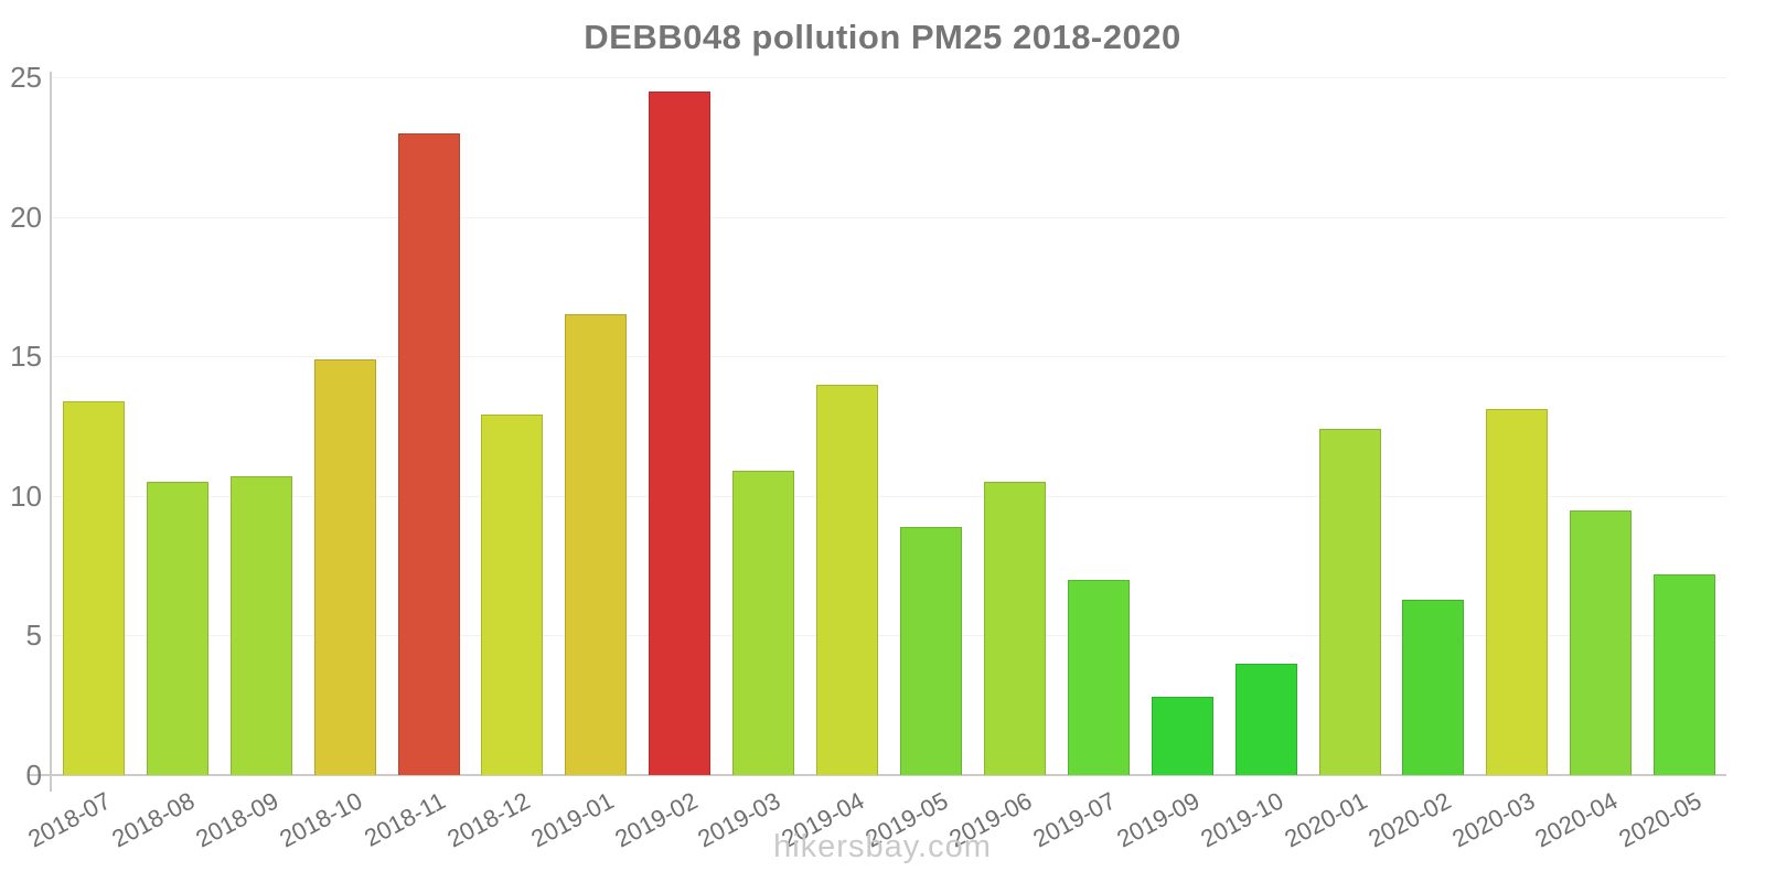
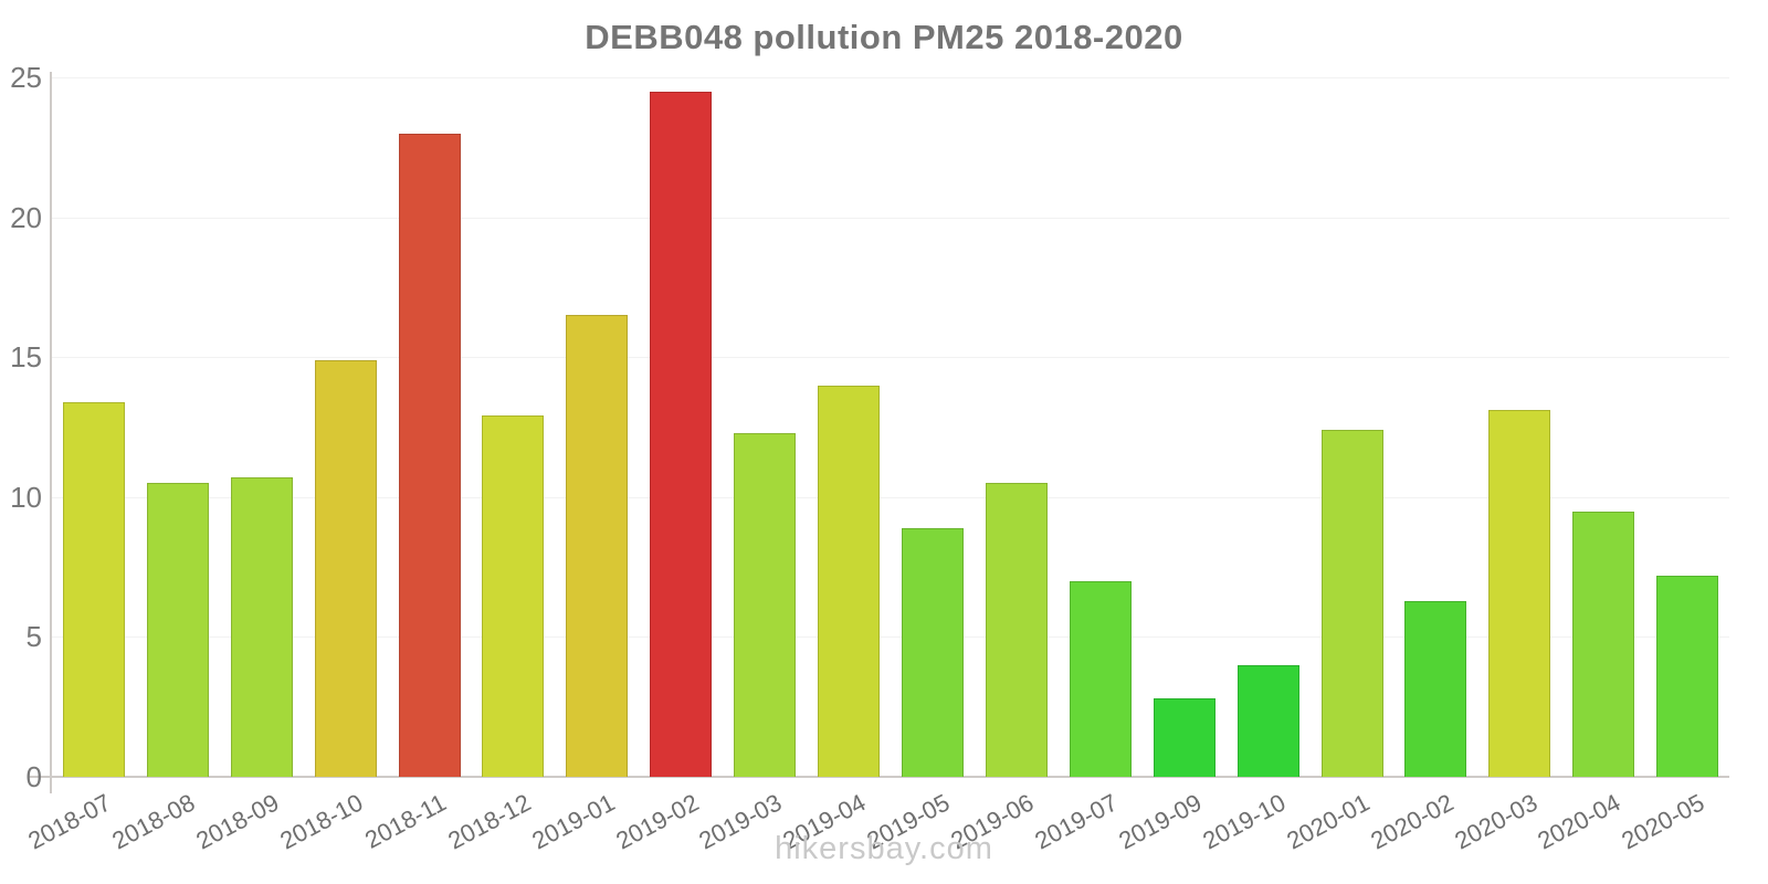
2019-03: 10.9 -> 12.3
